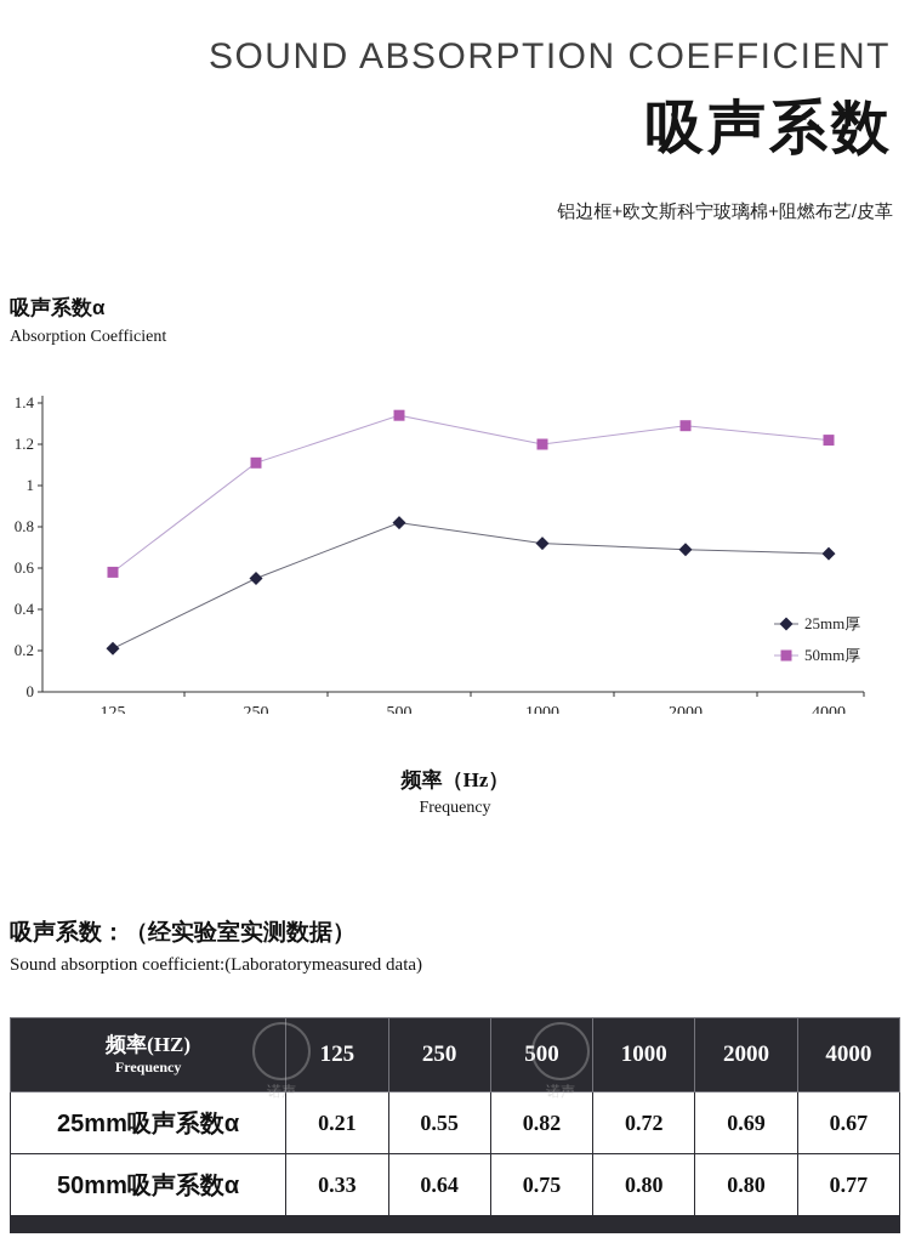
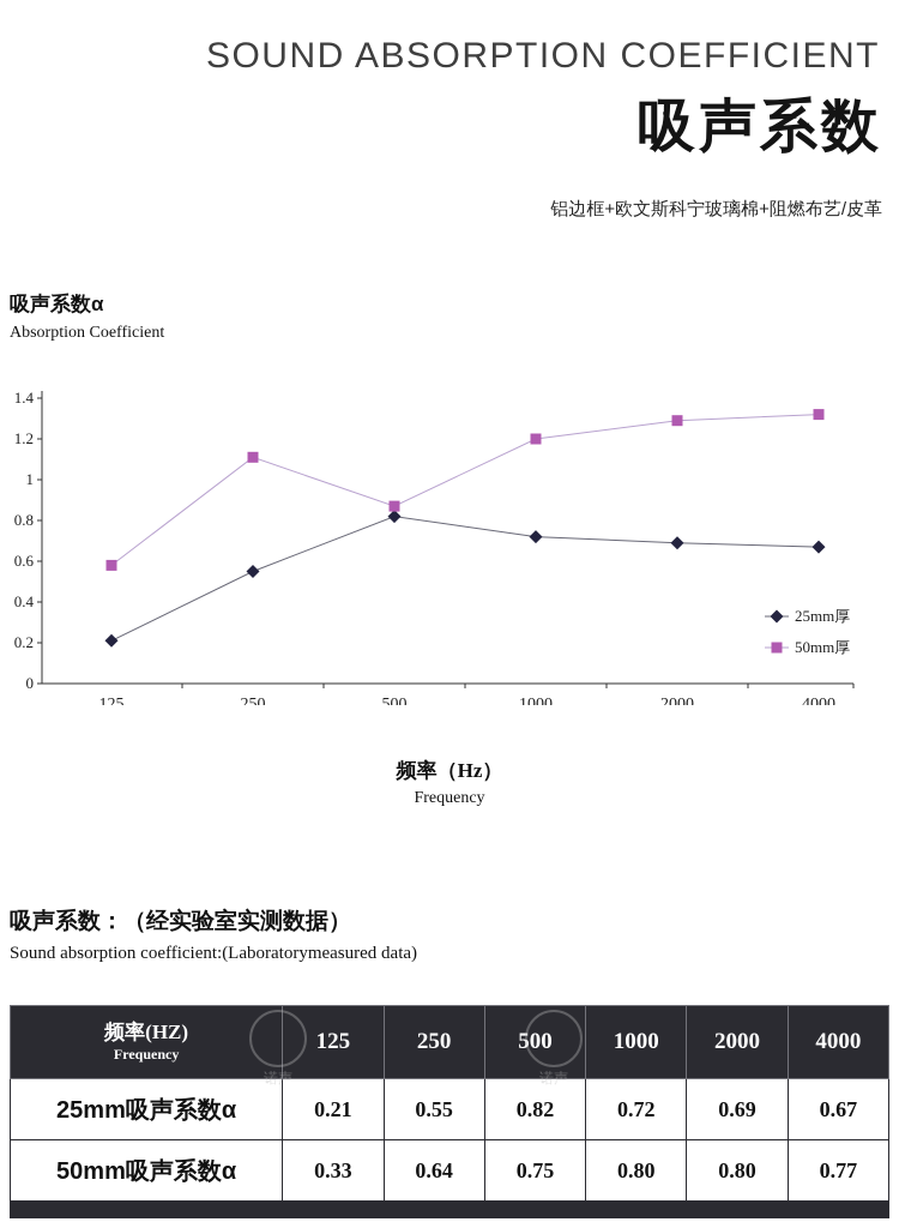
50mm厚/500: 1.34 -> 0.87
50mm厚/4000: 1.22 -> 1.32
